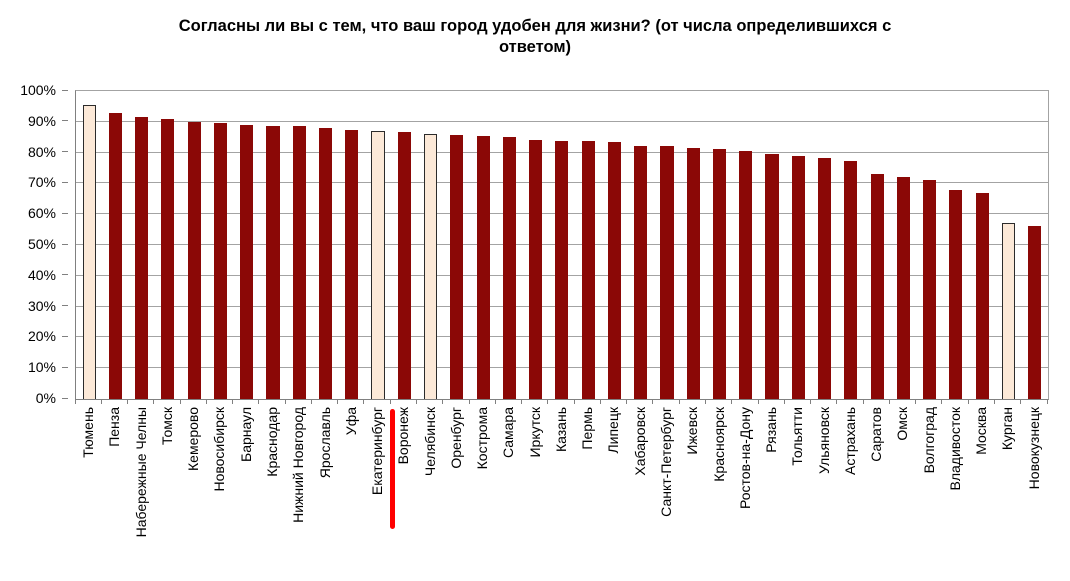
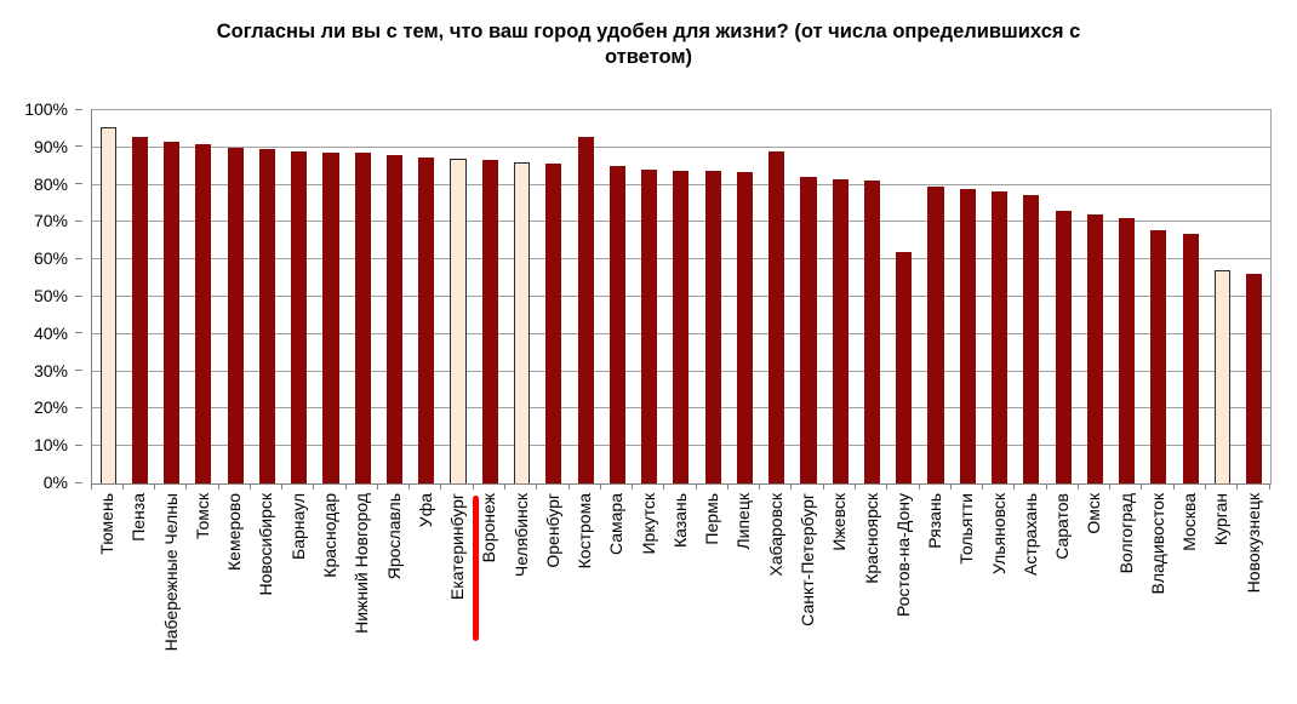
Кострома: 86% -> 93%
Хабаровск: 82% -> 89%
Ростов-на-Дону: 81% -> 62%
